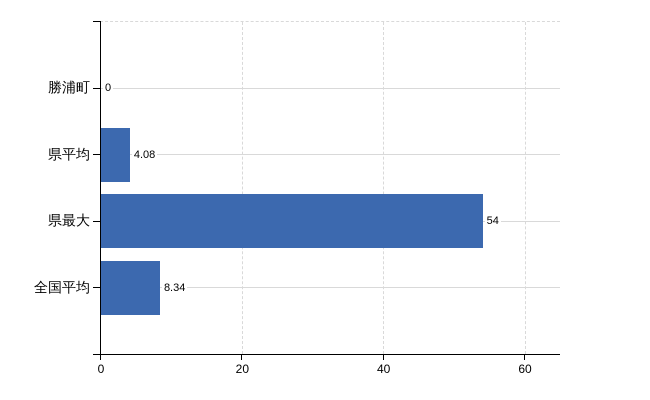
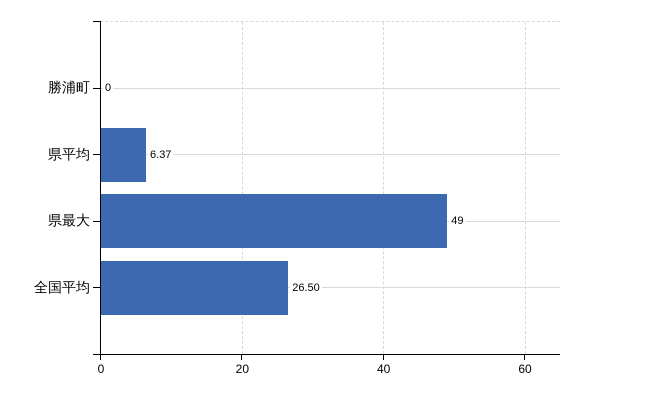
県平均: 4.08 -> 6.37
県最大: 54 -> 49
全国平均: 8.34 -> 26.50
